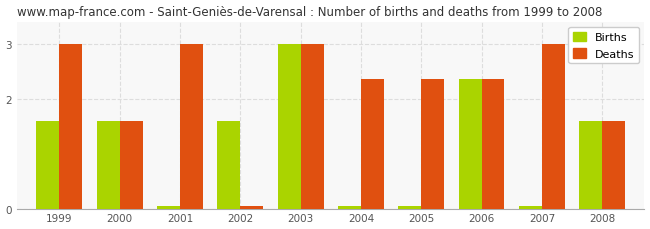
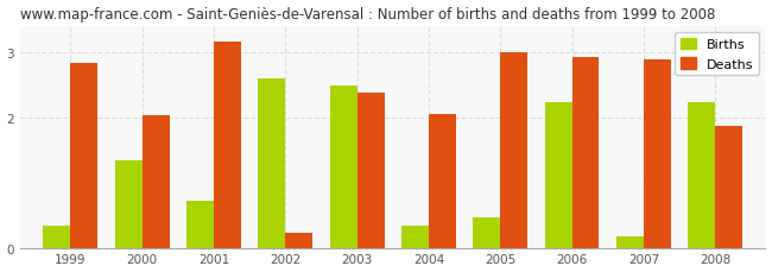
Births/1999: 1.60 -> 0.34
Deaths/1999: 3.00 -> 2.82
Births/2000: 1.60 -> 1.34
Deaths/2000: 1.60 -> 2.02
Births/2001: 0.05 -> 0.72
Deaths/2001: 3.00 -> 3.16
Births/2002: 1.60 -> 2.60
Deaths/2002: 0.05 -> 0.22
Births/2003: 3.00 -> 2.48
Deaths/2003: 3.00 -> 2.38
Births/2004: 0.05 -> 0.34
Deaths/2004: 2.35 -> 2.04
Births/2005: 0.05 -> 0.46
Deaths/2005: 2.35 -> 3.00
Births/2006: 2.35 -> 2.22
Deaths/2006: 2.35 -> 2.92
Births/2007: 0.05 -> 0.18
Deaths/2007: 3.00 -> 2.88
Births/2008: 1.60 -> 2.22
Deaths/2008: 1.60 -> 1.86
